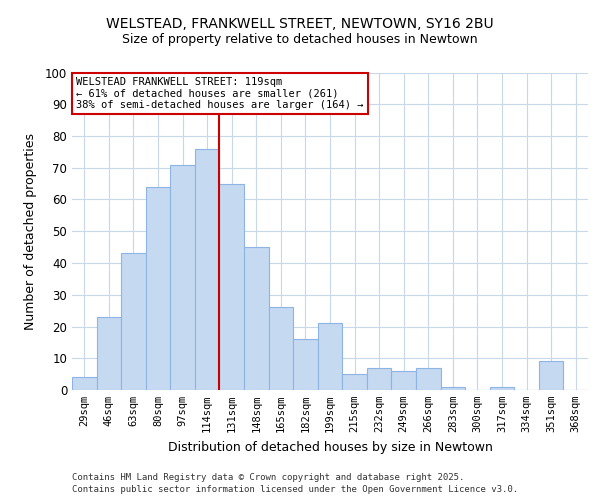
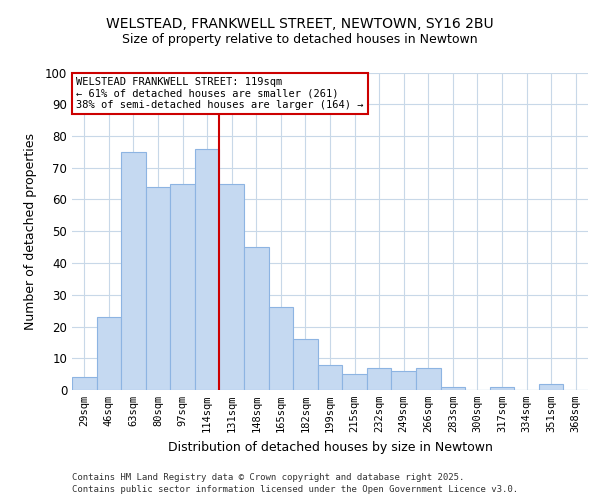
63sqm: 43 -> 75
97sqm: 71 -> 65
199sqm: 21 -> 8
351sqm: 9 -> 2
